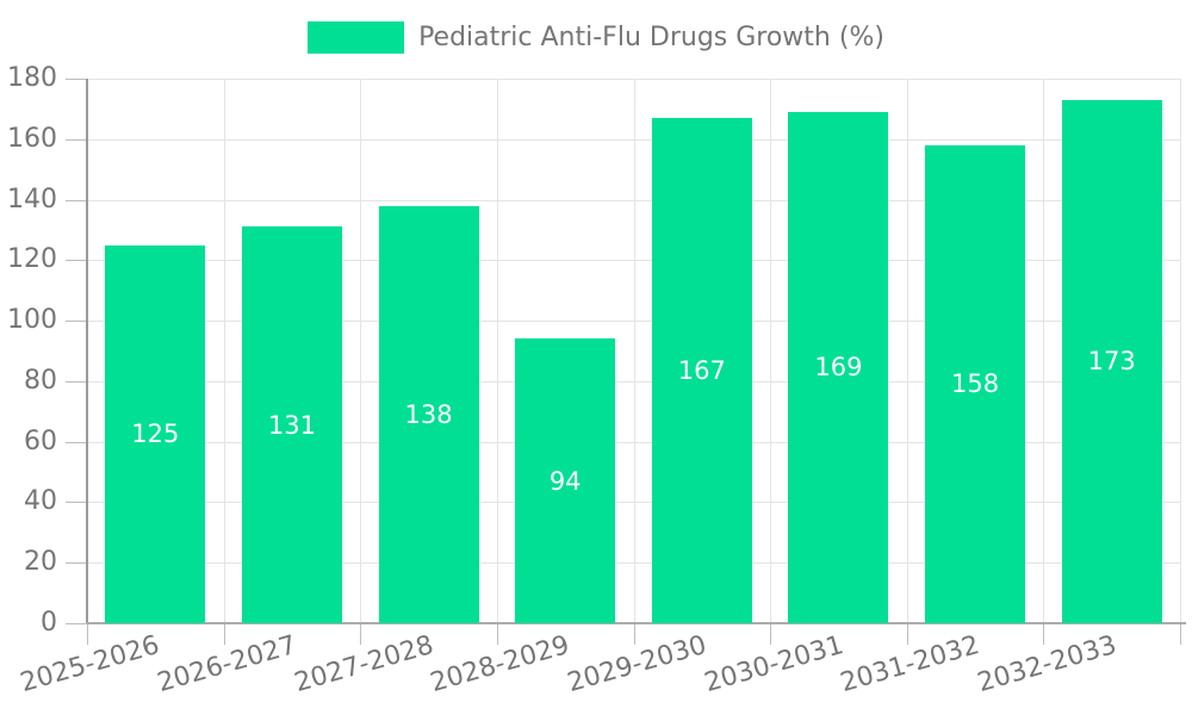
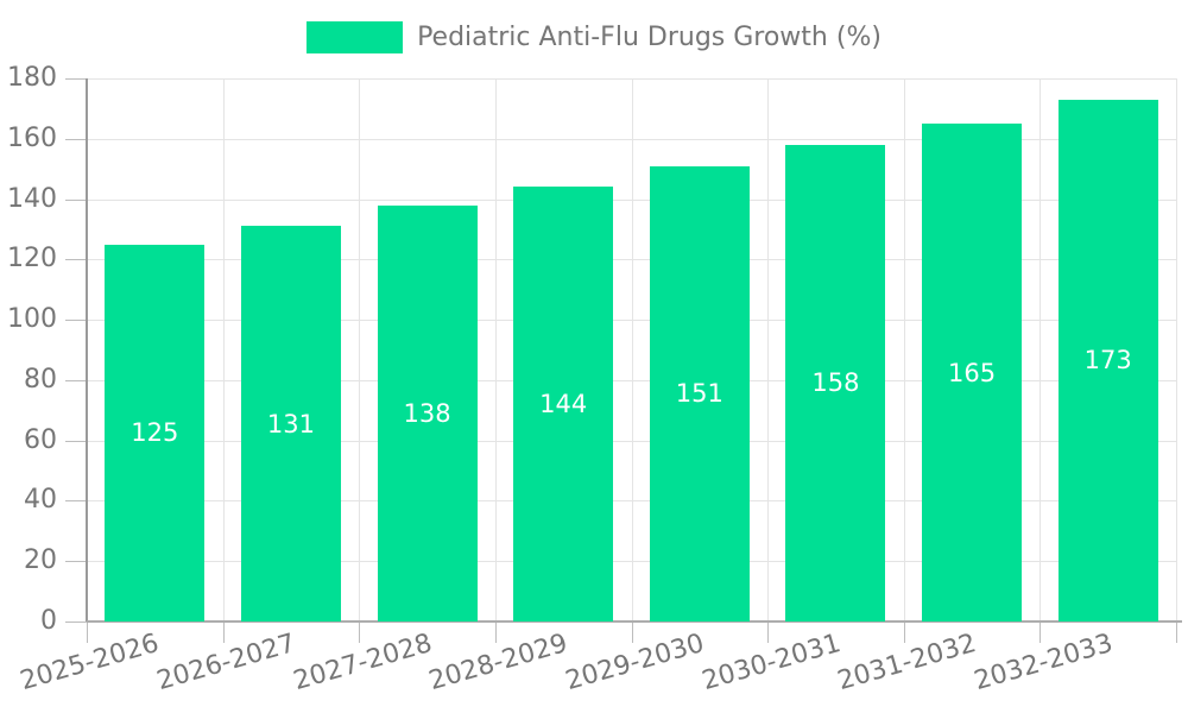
2028-2029: 94 -> 144
2029-2030: 167 -> 151
2030-2031: 169 -> 158
2031-2032: 158 -> 165
